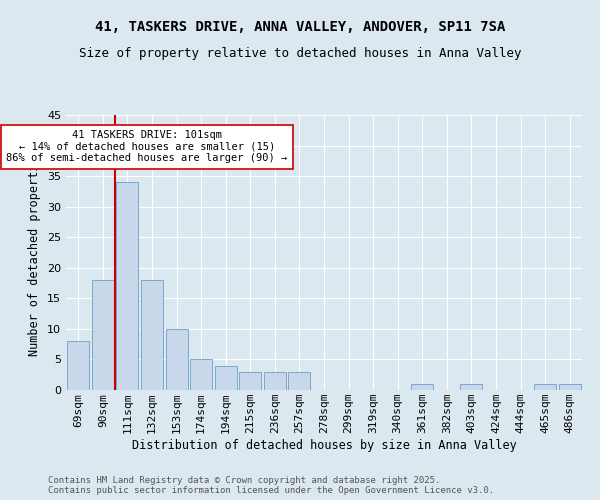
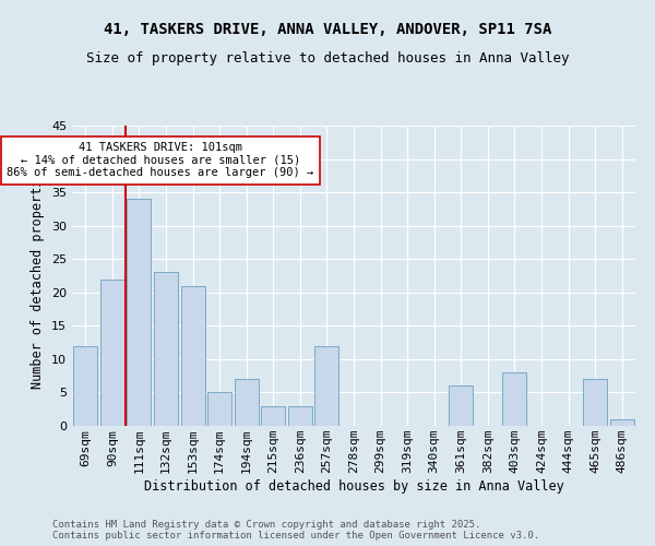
69sqm: 8 -> 12
90sqm: 18 -> 22
132sqm: 18 -> 23
153sqm: 10 -> 21
194sqm: 4 -> 7
257sqm: 3 -> 12
361sqm: 1 -> 6
403sqm: 1 -> 8
465sqm: 1 -> 7
